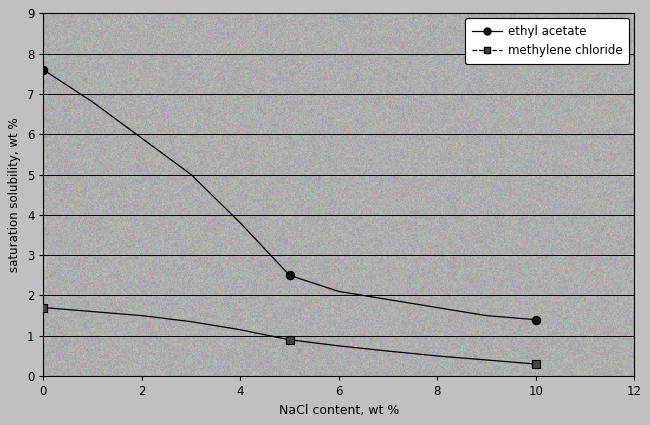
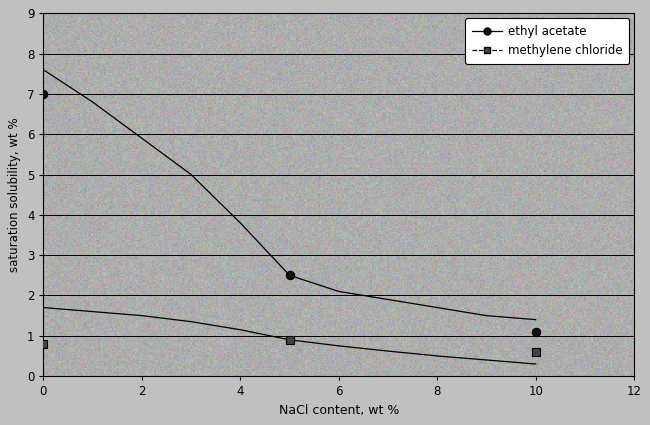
ethyl acetate/0: 7.6 -> 7.0
methylene chloride/0: 1.7 -> 0.8
ethyl acetate/10: 1.4 -> 1.1
methylene chloride/10: 0.3 -> 0.6
